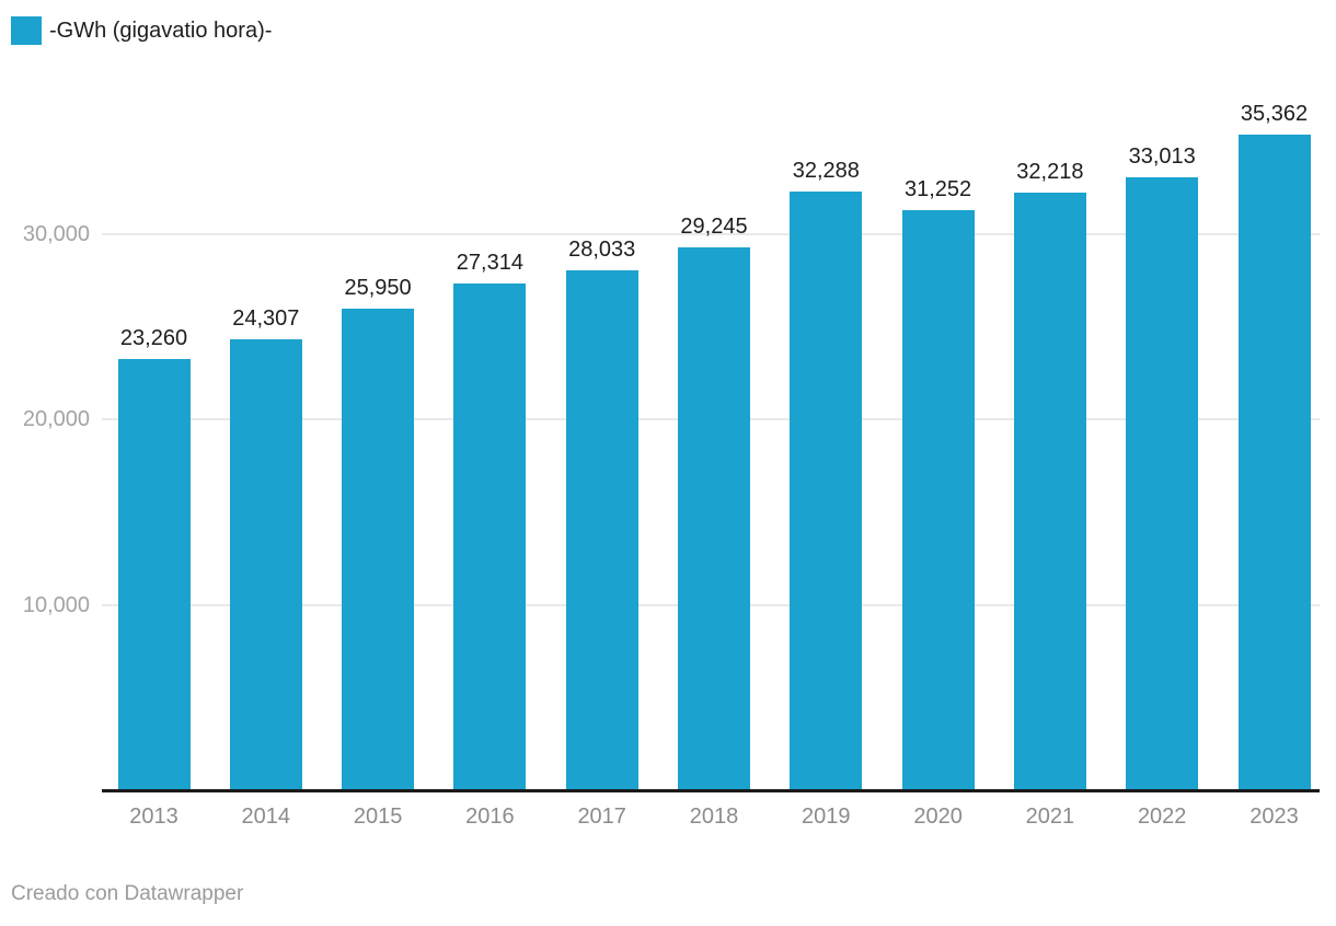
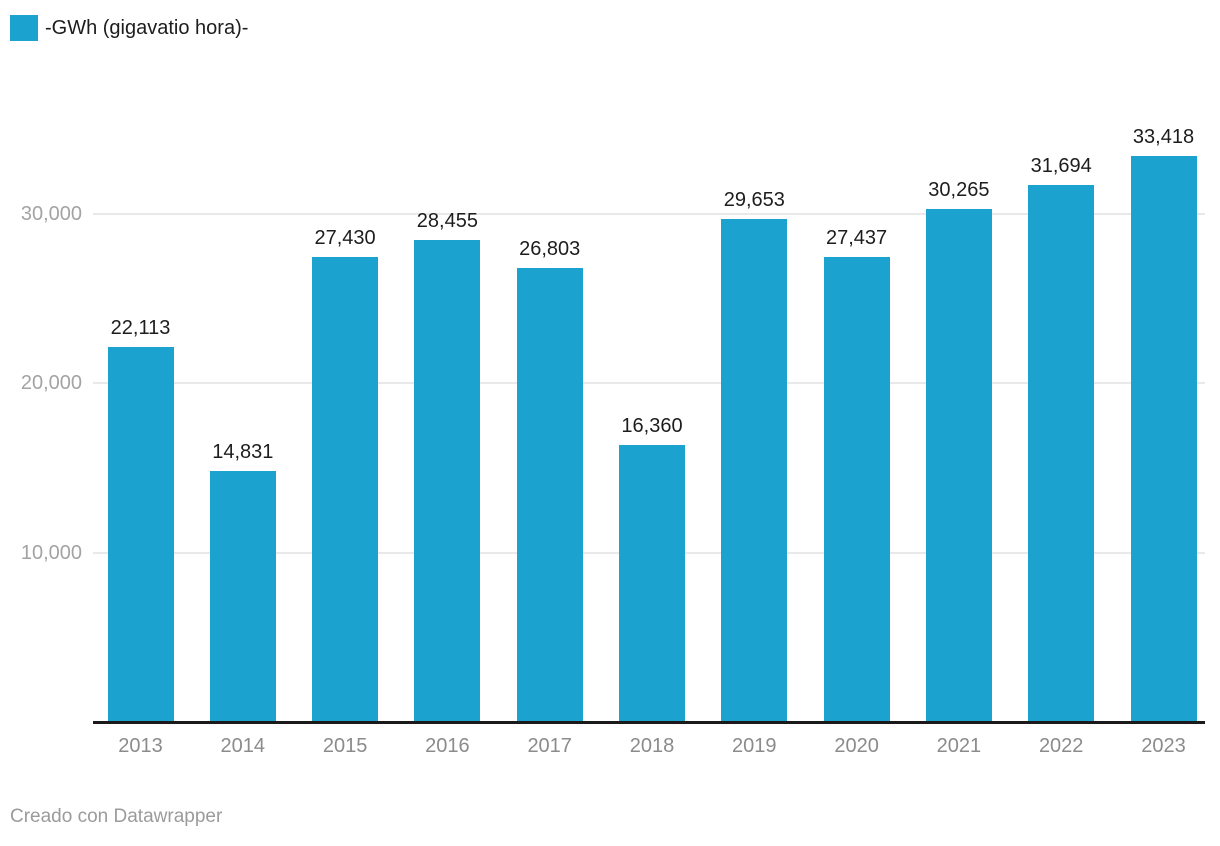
2013: 23,260 -> 22,113
2014: 24,307 -> 14,831
2015: 25,950 -> 27,430
2016: 27,314 -> 28,455
2017: 28,033 -> 26,803
2018: 29,245 -> 16,360
2019: 32,288 -> 29,653
2020: 31,252 -> 27,437
2021: 32,218 -> 30,265
2022: 33,013 -> 31,694
2023: 35,362 -> 33,418
